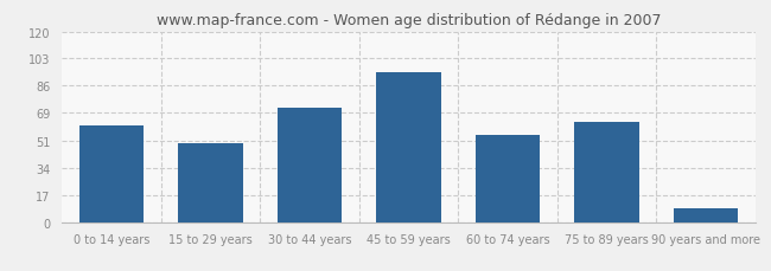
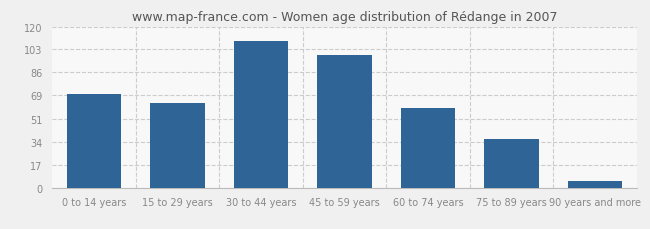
0 to 14 years: 61 -> 70
15 to 29 years: 50 -> 63
30 to 44 years: 72 -> 109
45 to 59 years: 94 -> 99
60 to 74 years: 55 -> 59
75 to 89 years: 63 -> 36
90 years and more: 9 -> 5
